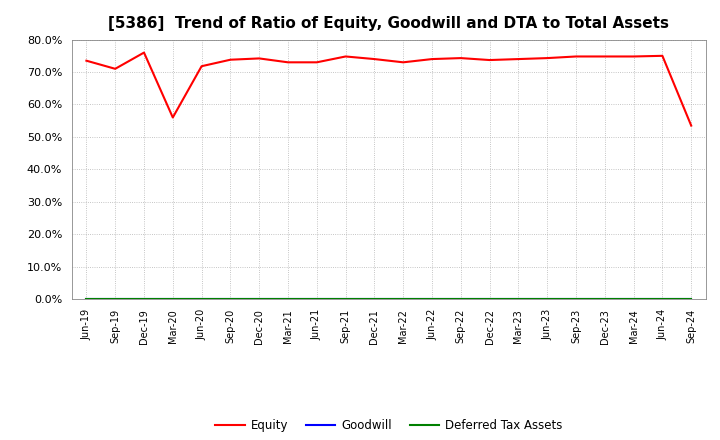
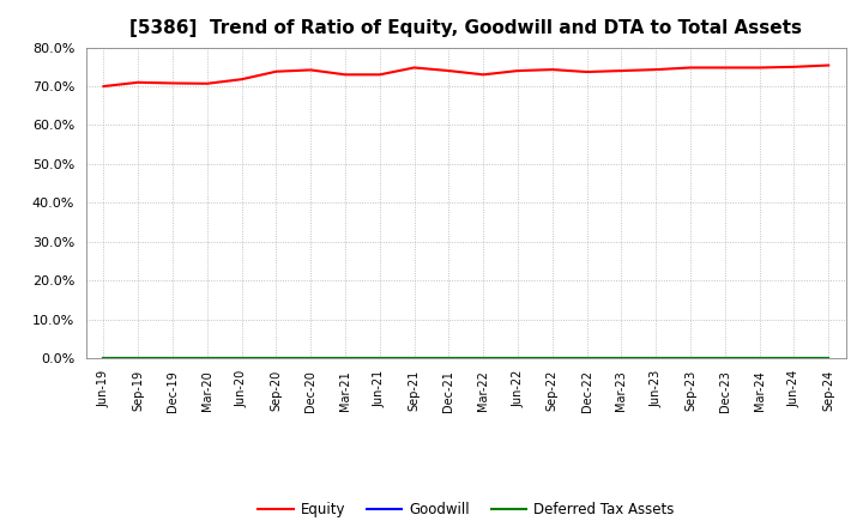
Equity/Jun-19: 73.5% -> 70.0%
Equity/Dec-19: 76.0% -> 70.8%
Equity/Mar-20: 56.0% -> 70.7%
Equity/Sep-24: 53.5% -> 75.4%
